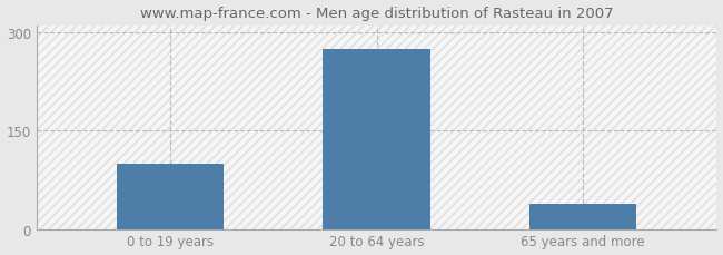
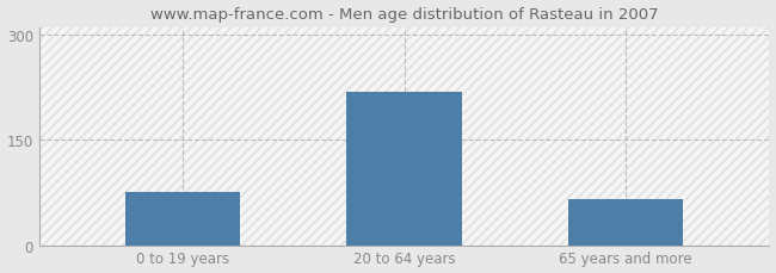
0 to 19 years: 100 -> 76
20 to 64 years: 275 -> 218
65 years and more: 38 -> 66
